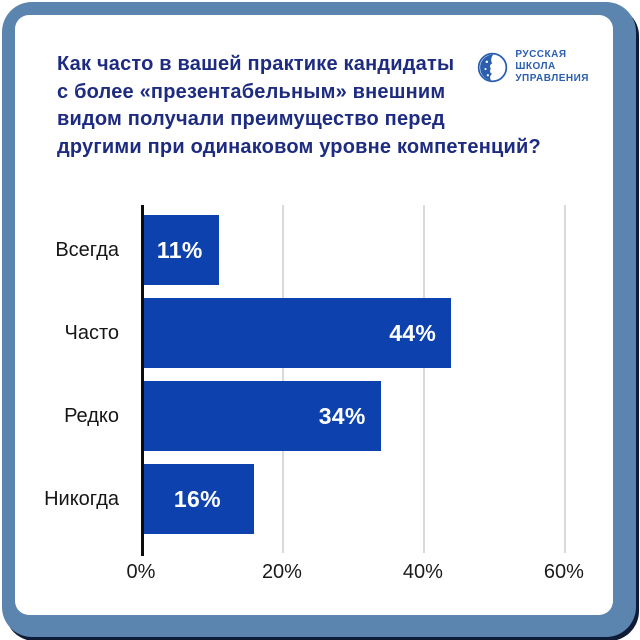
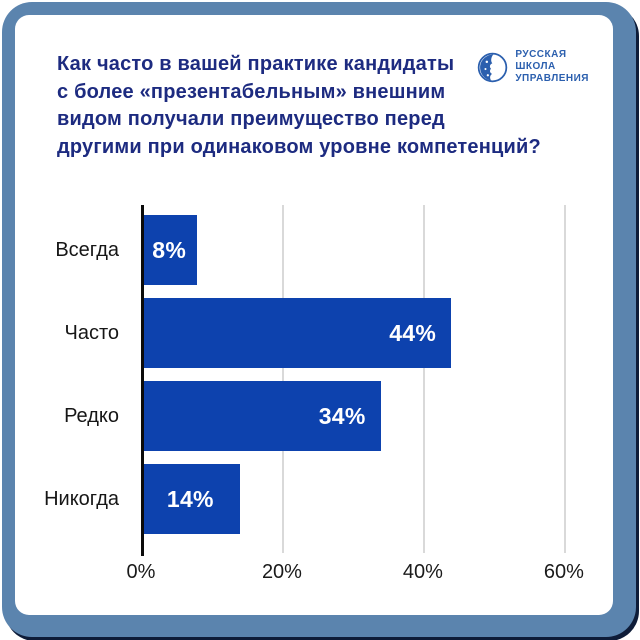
Всегда: 11% -> 8%
Никогда: 16% -> 14%
